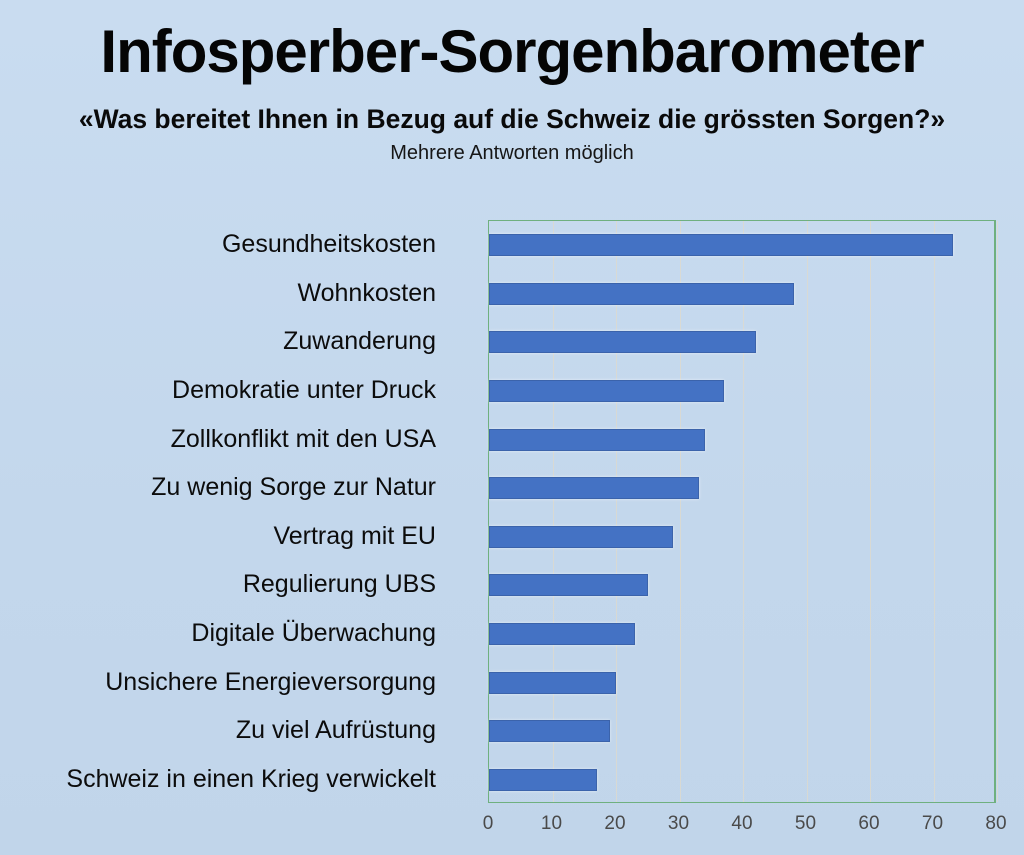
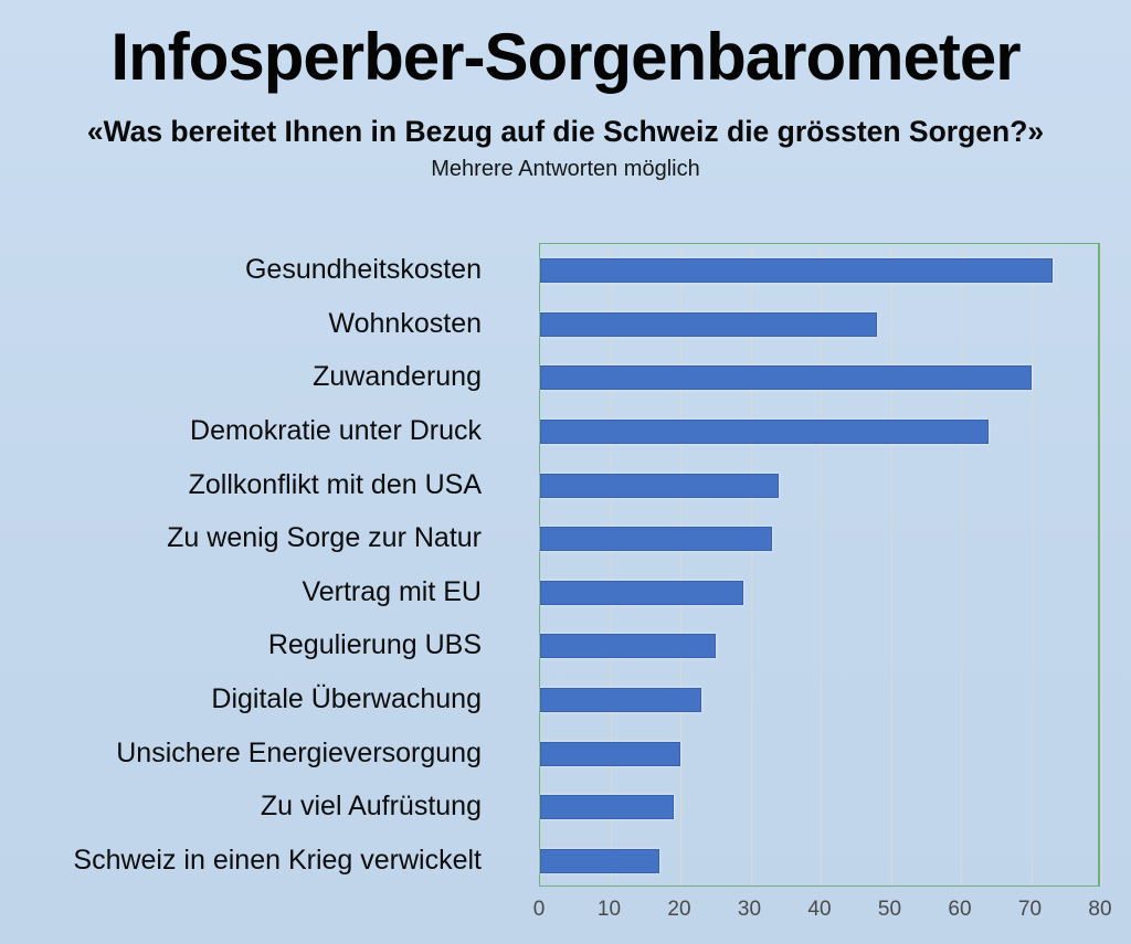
Zuwanderung: 42 -> 70
Demokratie unter Druck: 37 -> 64
